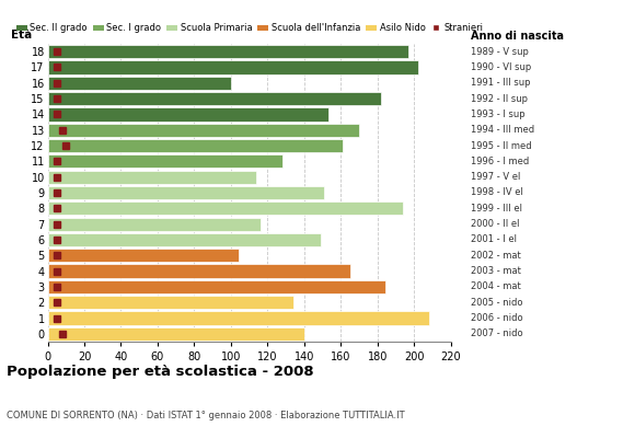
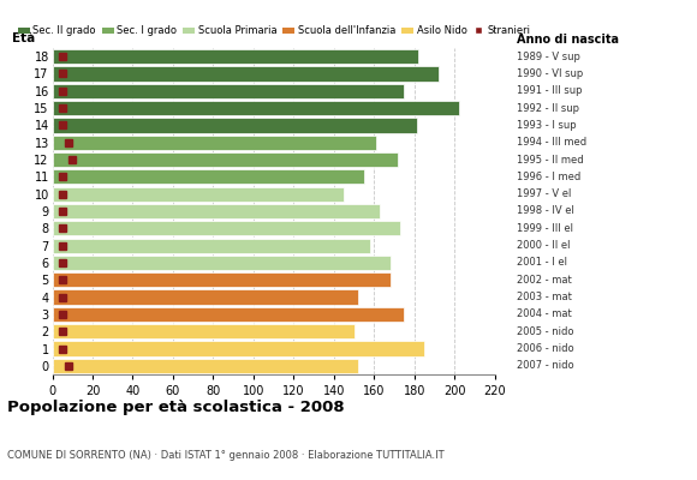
18: 197 -> 182
17: 202 -> 192
16: 100 -> 175
15: 182 -> 202
14: 153 -> 181
13: 170 -> 161
12: 161 -> 172
11: 128 -> 155
10: 114 -> 145
9: 151 -> 163
8: 194 -> 173
7: 116 -> 158
6: 149 -> 168
5: 104 -> 168
4: 165 -> 152
3: 184 -> 175
2: 134 -> 150
1: 208 -> 185
0: 140 -> 152
